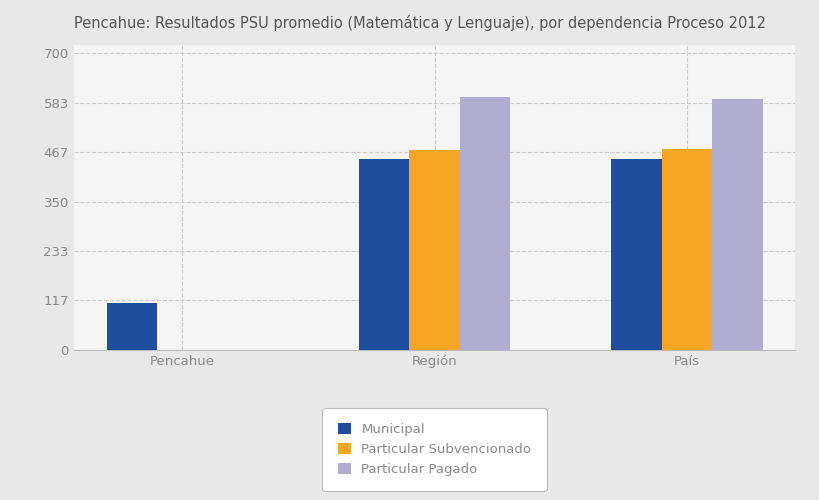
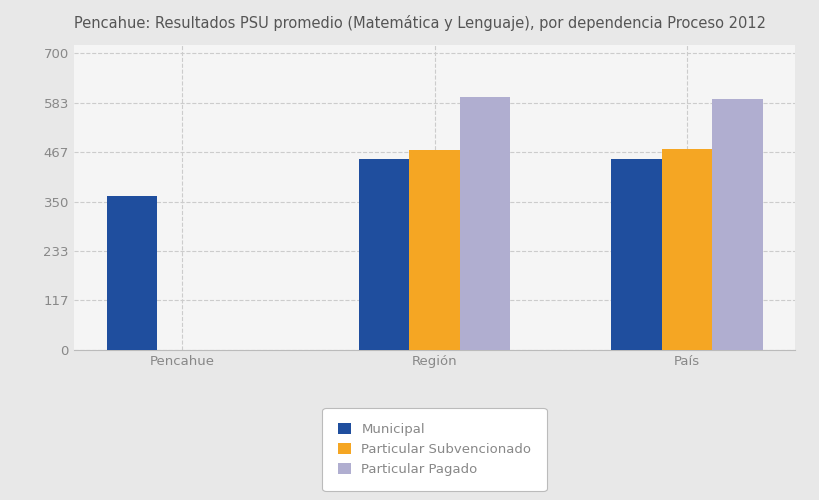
Municipal/Pencahue: 110 -> 363
